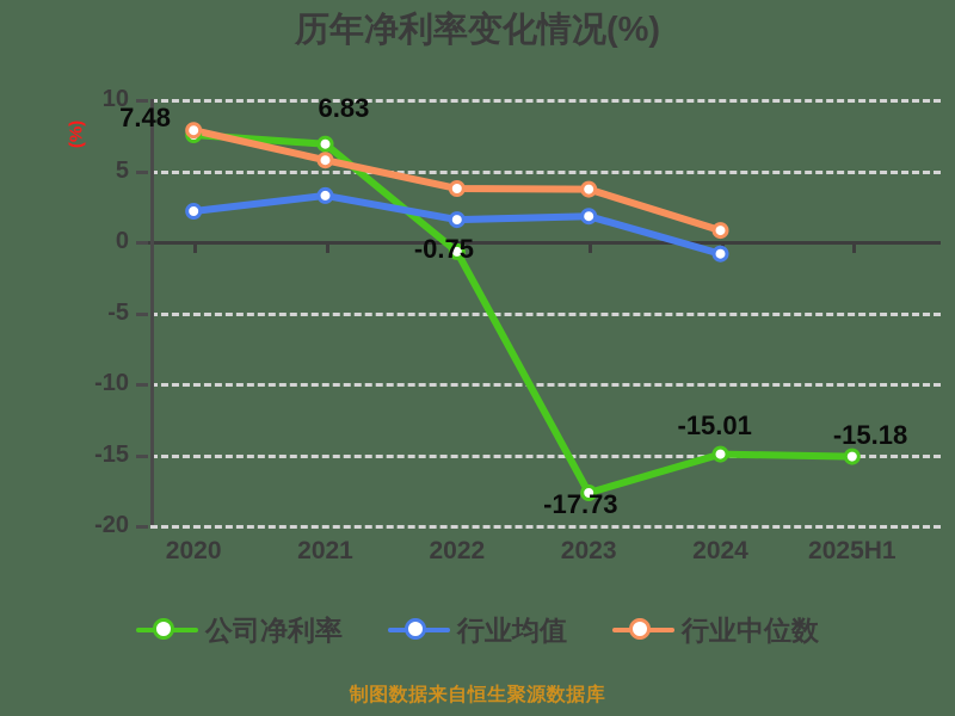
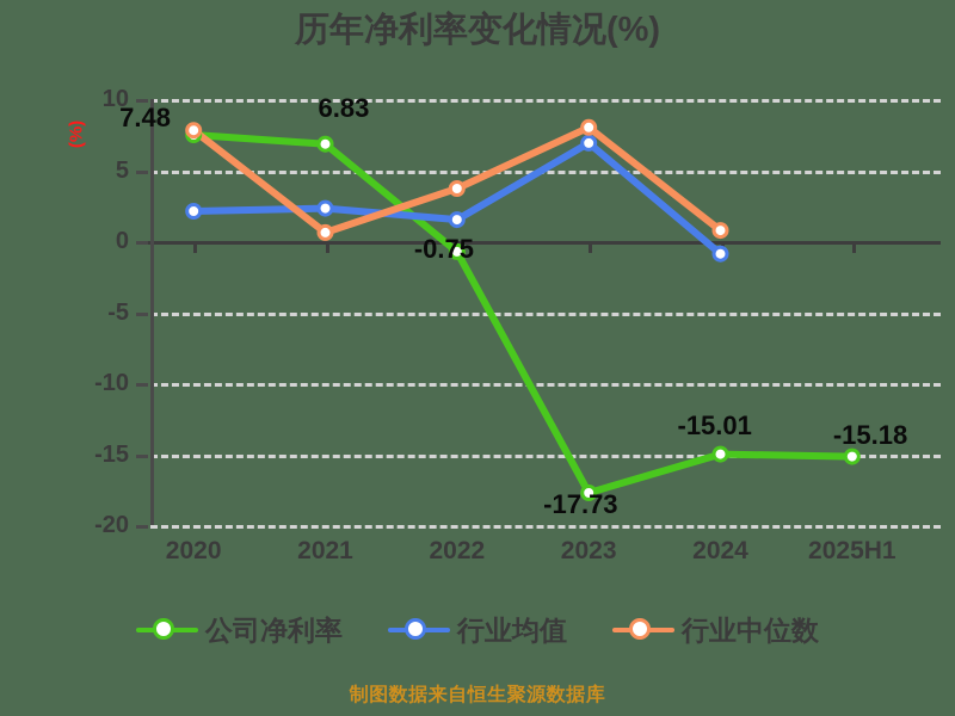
行业均值/2021: 3.2 -> 2.3
行业中位数/2021: 5.7 -> 0.6
行业均值/2023: 1.8 -> 6.9
行业中位数/2023: 3.6 -> 8.0
